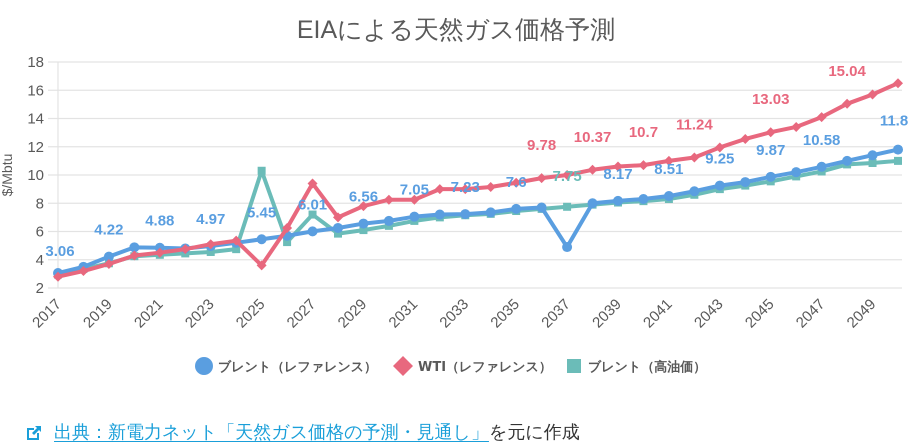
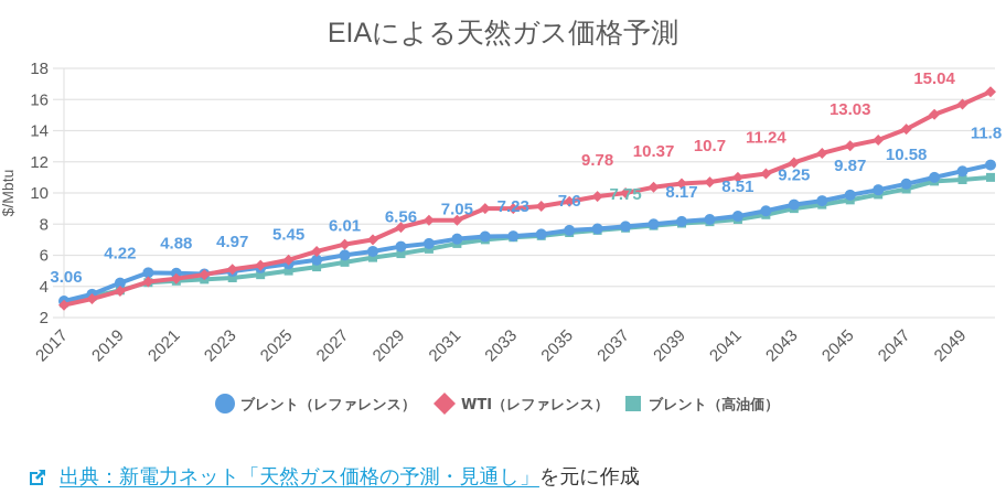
WTI（レファレンス）/2025: 3.6 -> 5.7
ブレント（高油価）/2025: 10.3 -> 5.0
WTI（レファレンス）/2027: 9.4 -> 6.7
ブレント（高油価）/2027: 7.2 -> 5.5
ブレント（レファレンス）/2037: 4.9 -> 7.8
